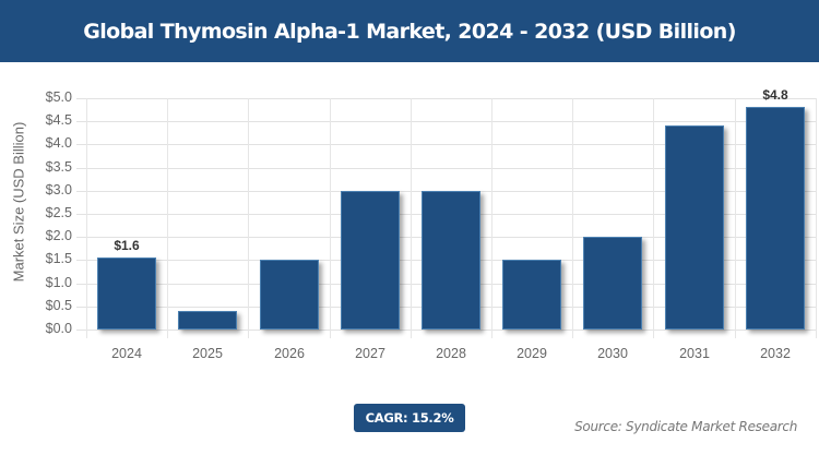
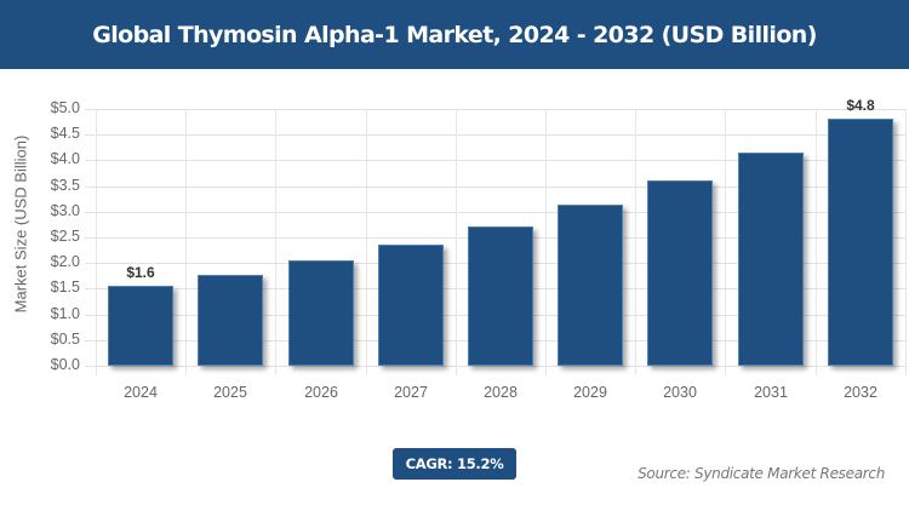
2025: $0.4 -> $1.8
2026: $1.5 -> $2.0
2027: $3.0 -> $2.4
2028: $3.0 -> $2.7
2029: $1.5 -> $3.1
2030: $2.0 -> $3.6
2031: $4.4 -> $4.2
